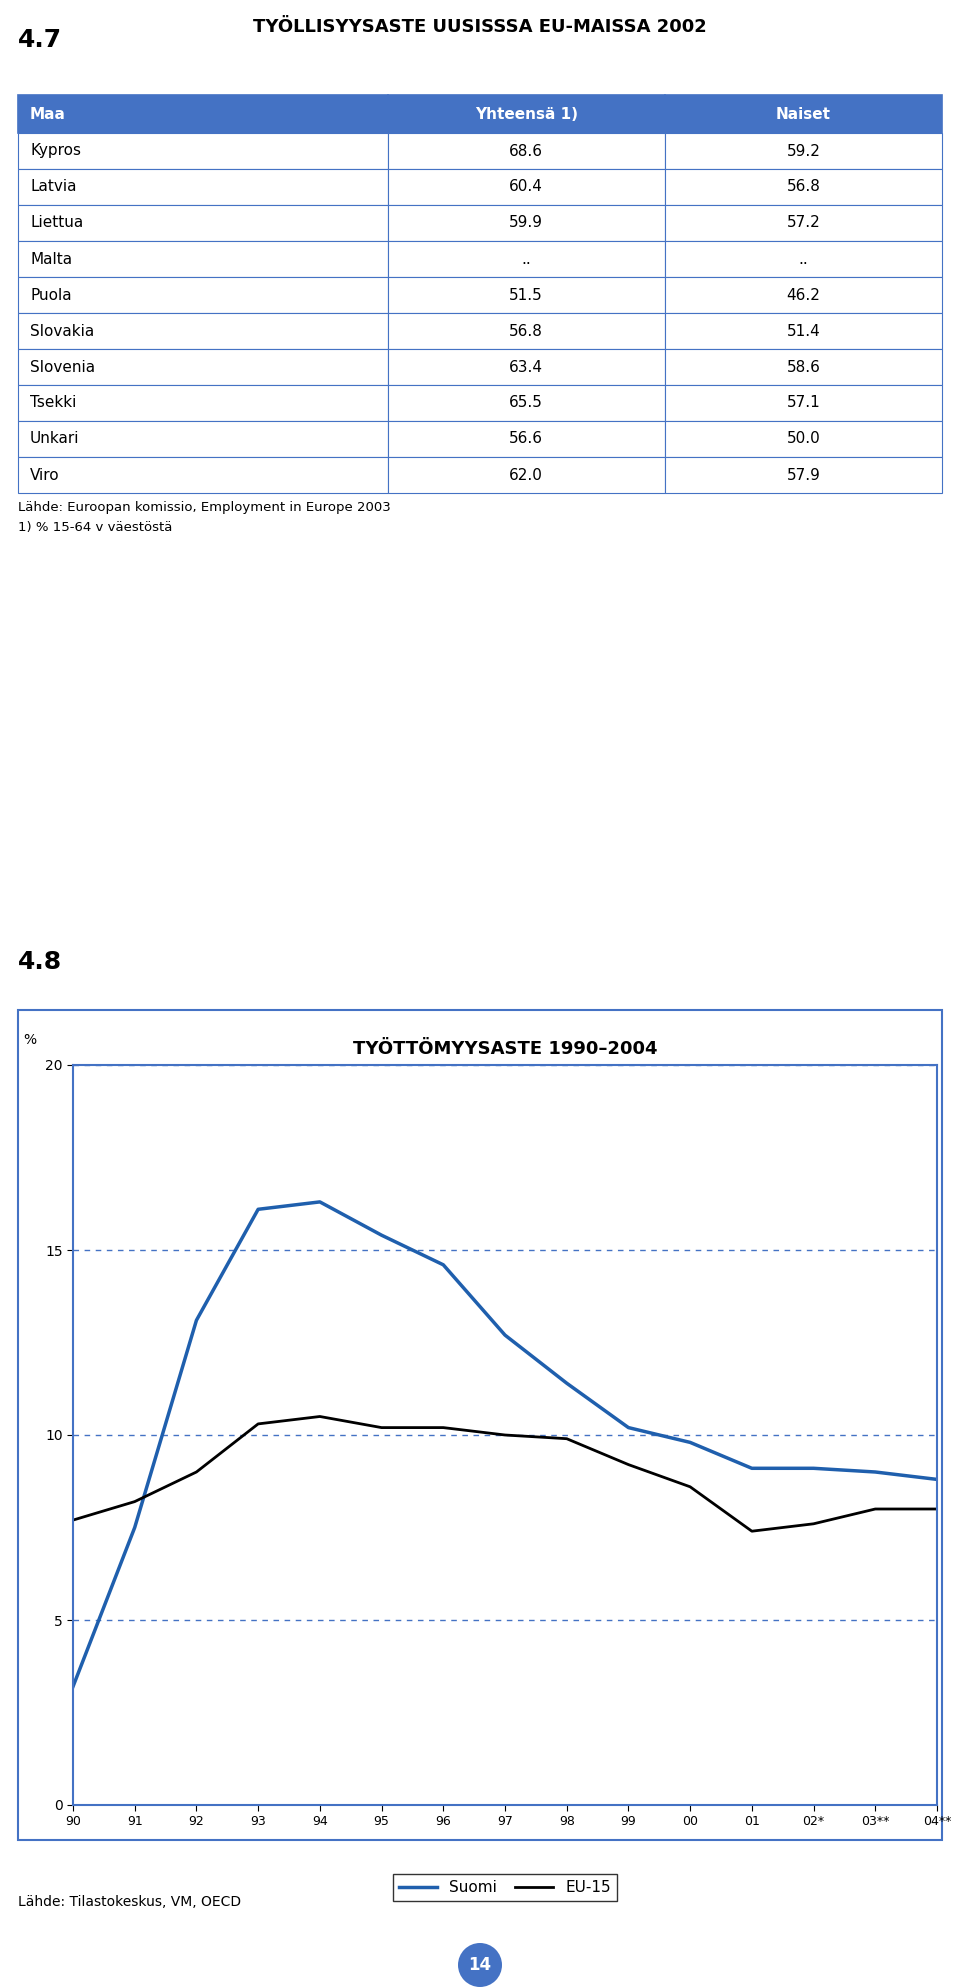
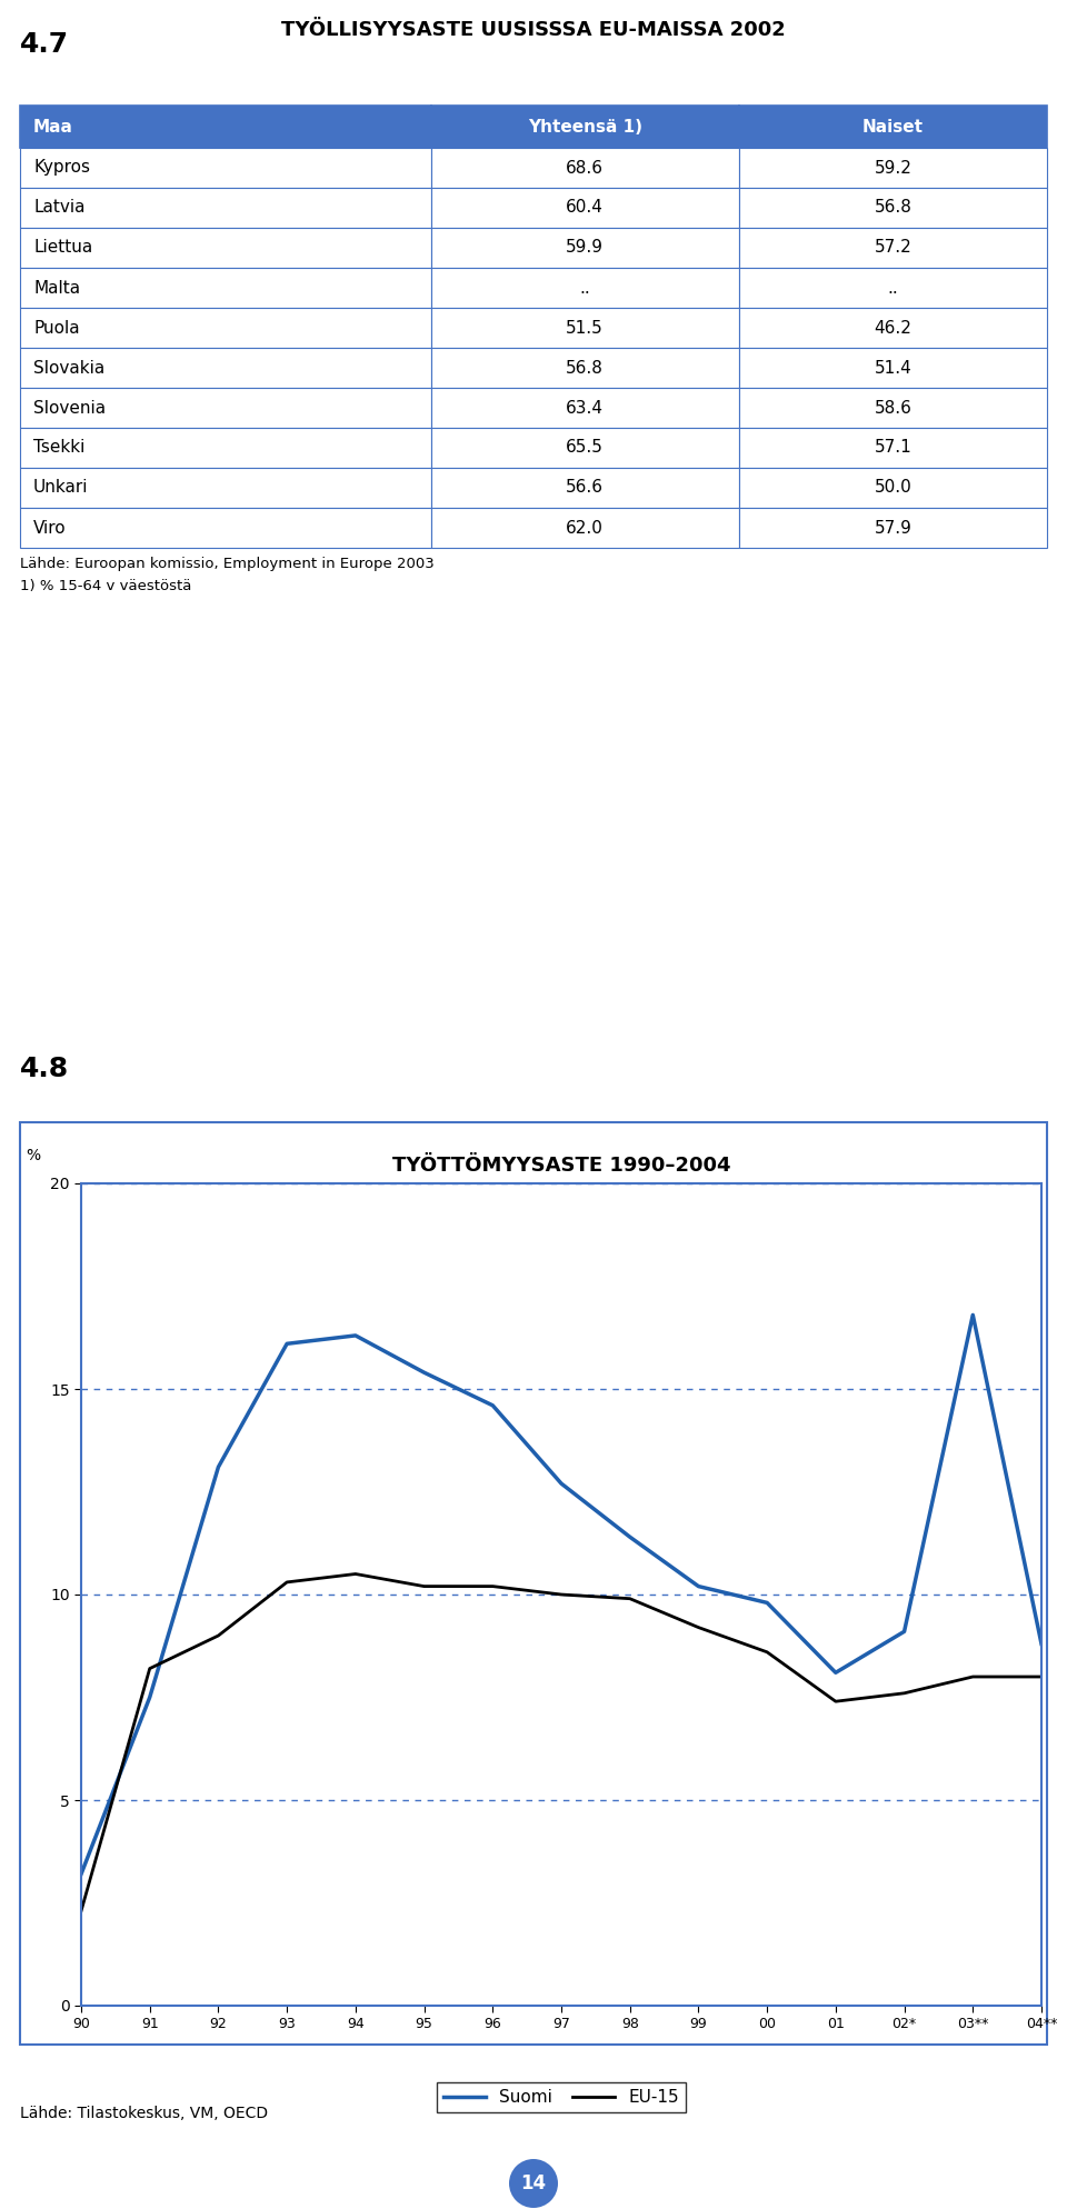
EU-15/90: 7.7 -> 2.3
Suomi/01: 9.1 -> 8.1
Suomi/03**: 9.0 -> 16.8
